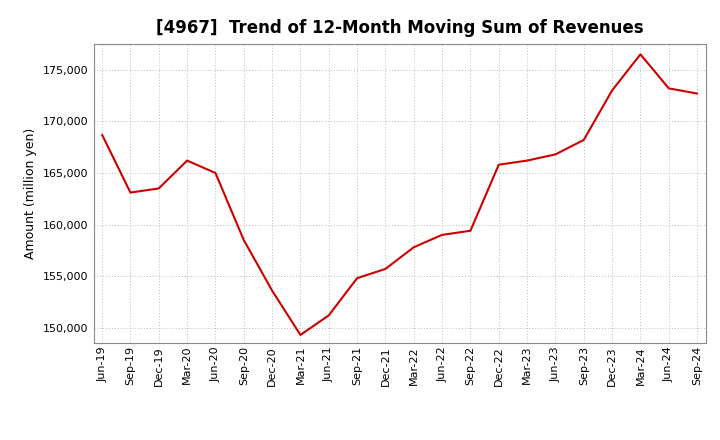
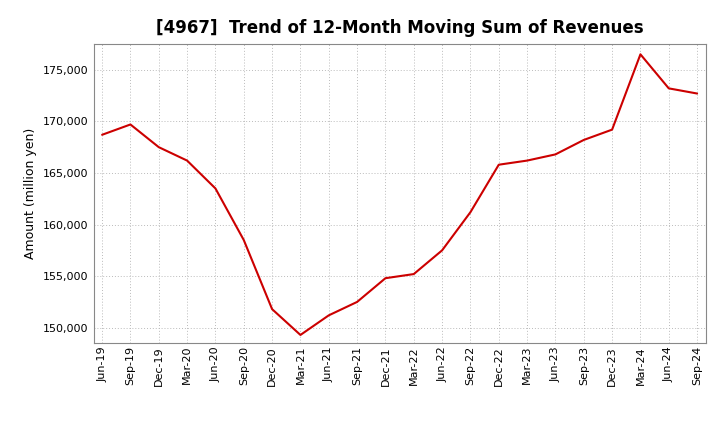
Sep-19: 163,100 -> 169,700
Dec-19: 163,500 -> 167,500
Jun-20: 165,000 -> 163,500
Dec-20: 153,600 -> 151,800
Sep-21: 154,800 -> 152,500
Dec-21: 155,700 -> 154,800
Mar-22: 157,800 -> 155,200
Jun-22: 159,000 -> 157,500
Sep-22: 159,400 -> 161,200
Dec-23: 173,000 -> 169,200
